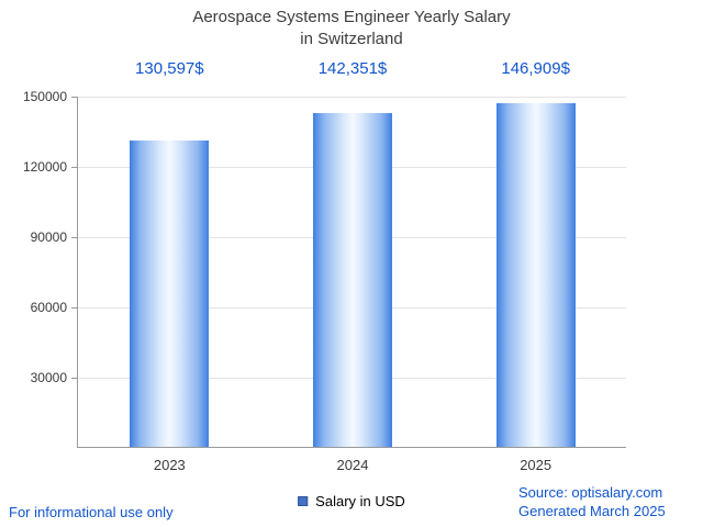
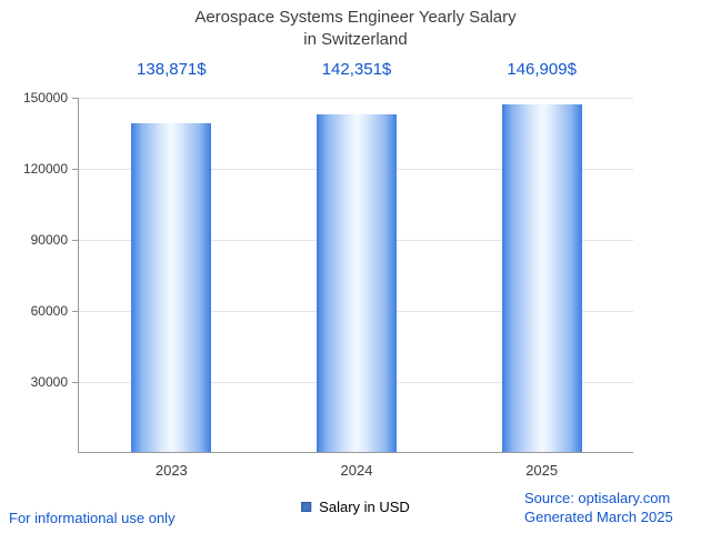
2023: 130,597 -> 138,871
